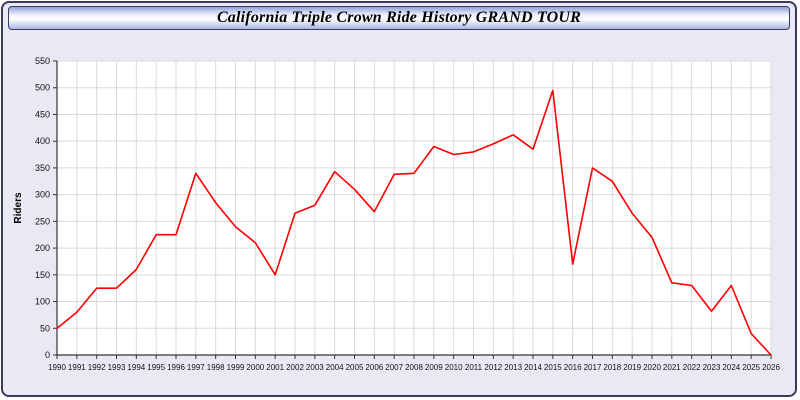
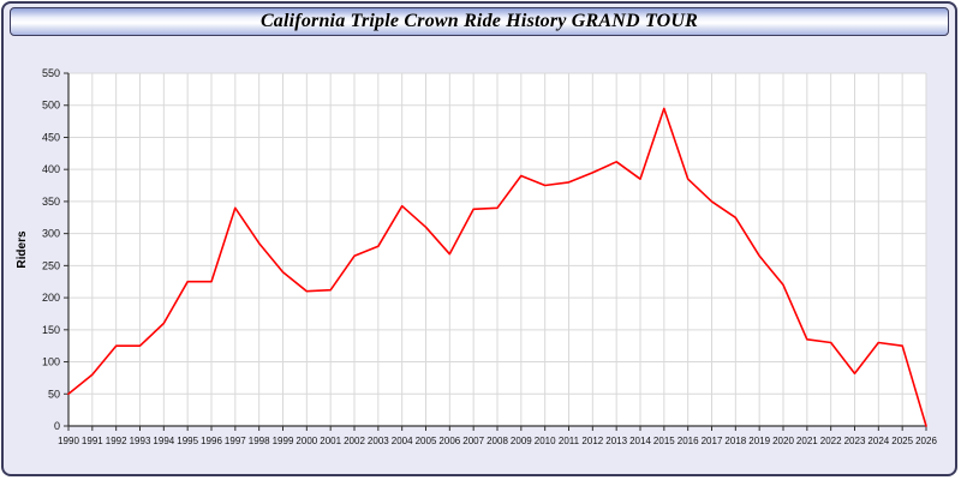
2001: 150 -> 210
2016: 170 -> 380
2025: 40 -> 120
